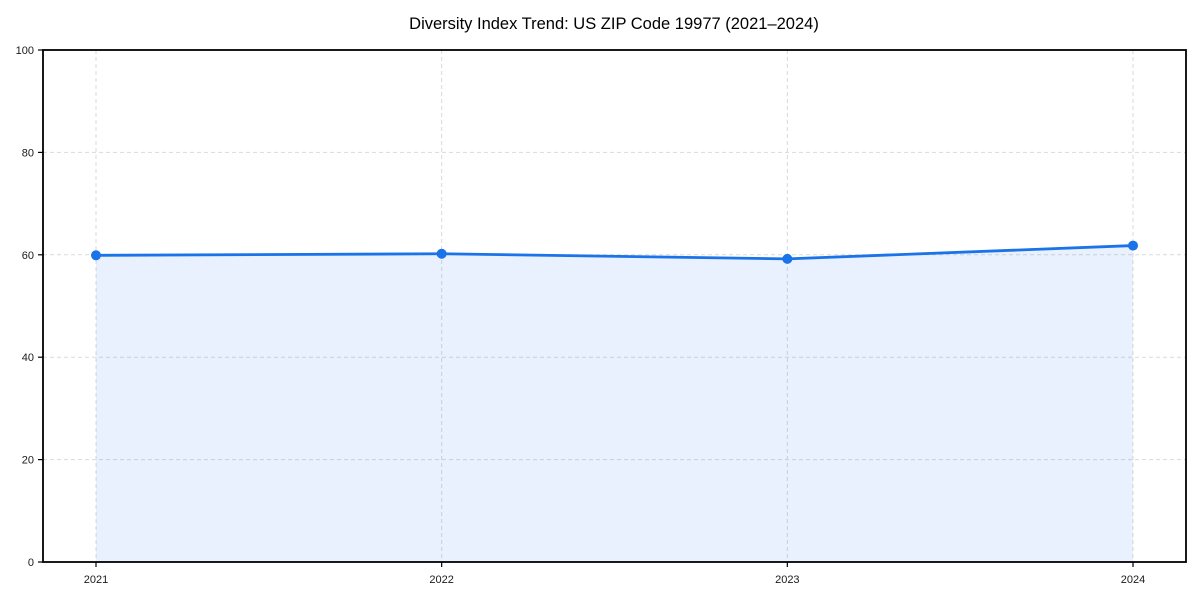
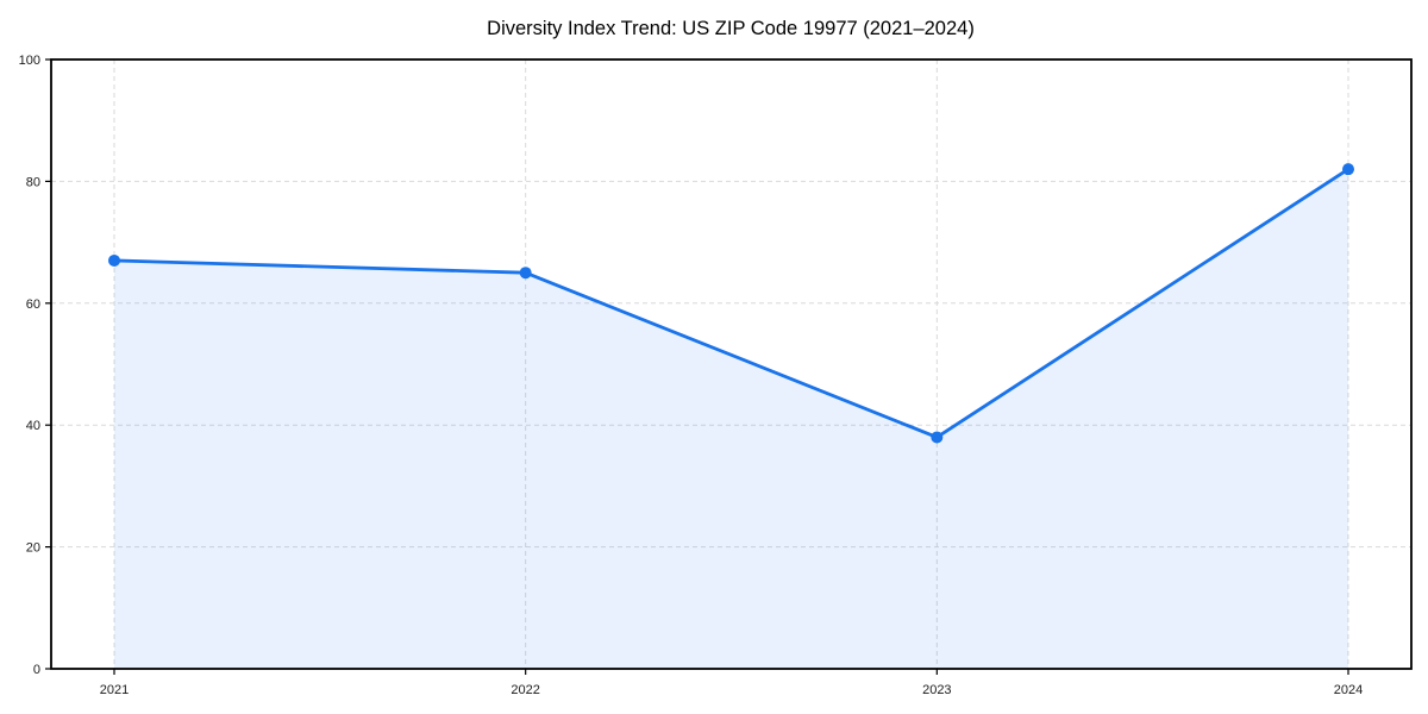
2021: 60 -> 67
2022: 60 -> 65
2023: 59 -> 38
2024: 62 -> 82
